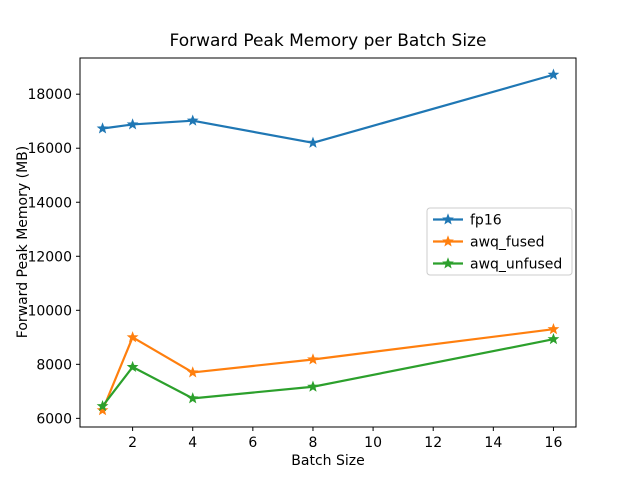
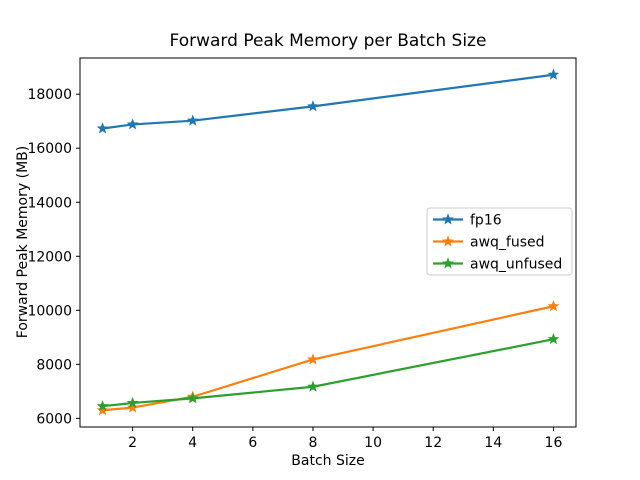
awq_fused/2: 9000 -> 6400
awq_unfused/2: 7900 -> 6600
awq_fused/4: 7700 -> 6800
fp16/8: 16200 -> 17600
awq_fused/16: 9300 -> 10200
